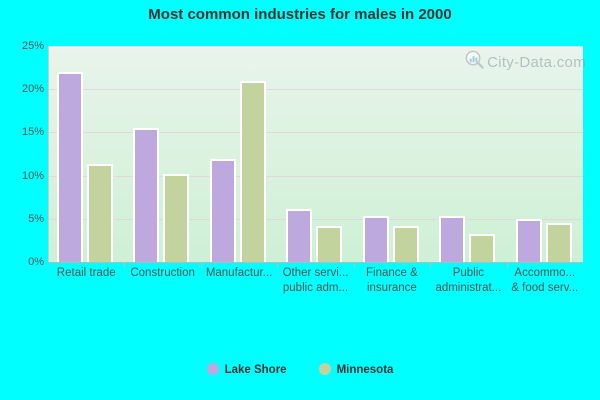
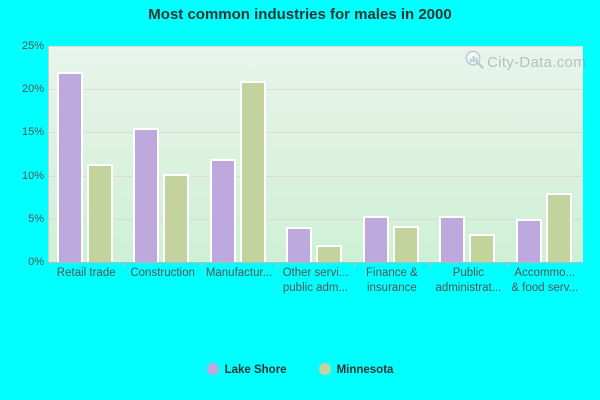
Lake Shore/Other servi... public adm...: 6% -> 4%
Minnesota/Other servi... public adm...: 4% -> 2%
Minnesota/Accommo... & food serv...: 4% -> 8%
